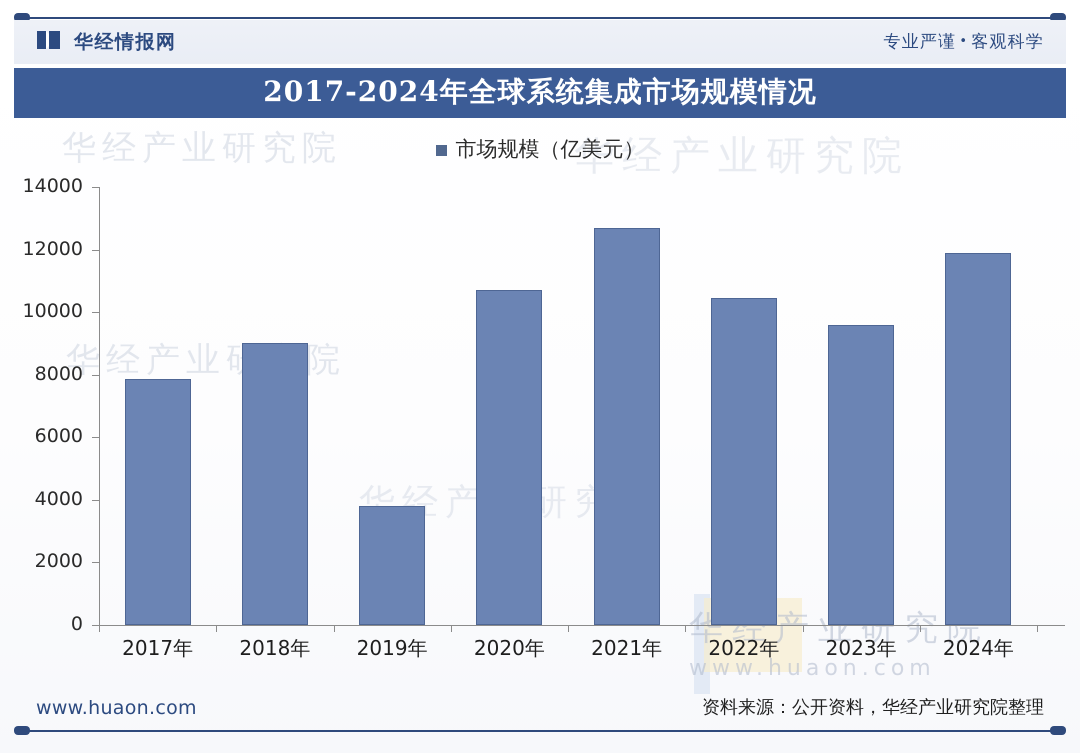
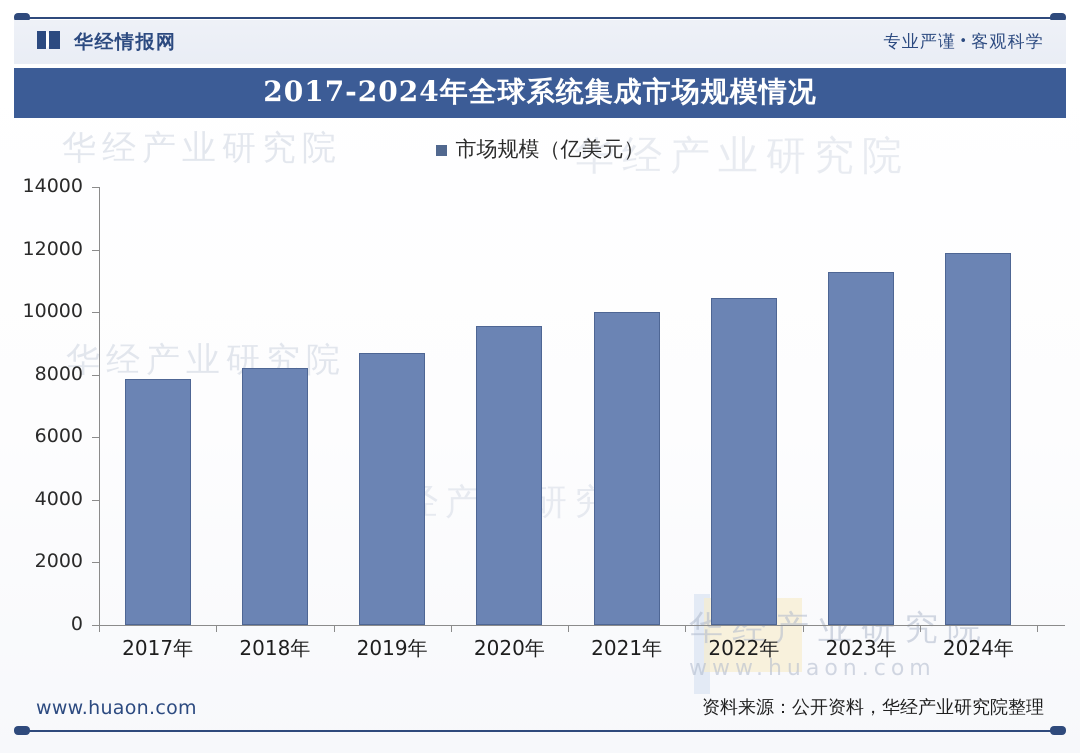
2018年: 9000 -> 8200
2019年: 3800 -> 8700
2020年: 10700 -> 9600
2021年: 12700 -> 10000
2023年: 9600 -> 11300
